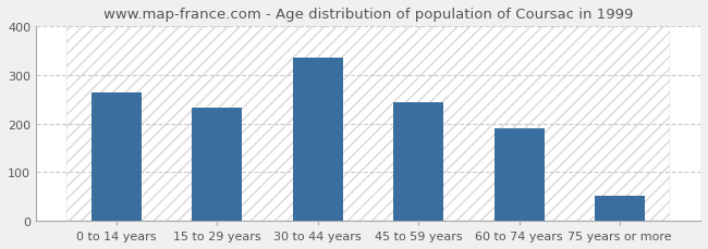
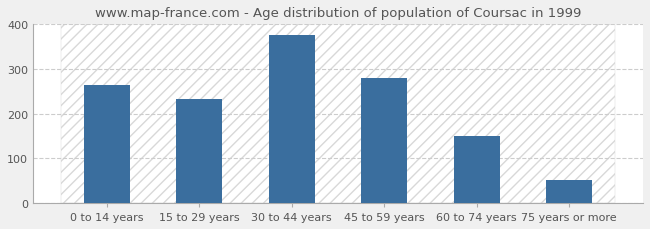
30 to 44 years: 335 -> 375
45 to 59 years: 245 -> 280
60 to 74 years: 190 -> 150
